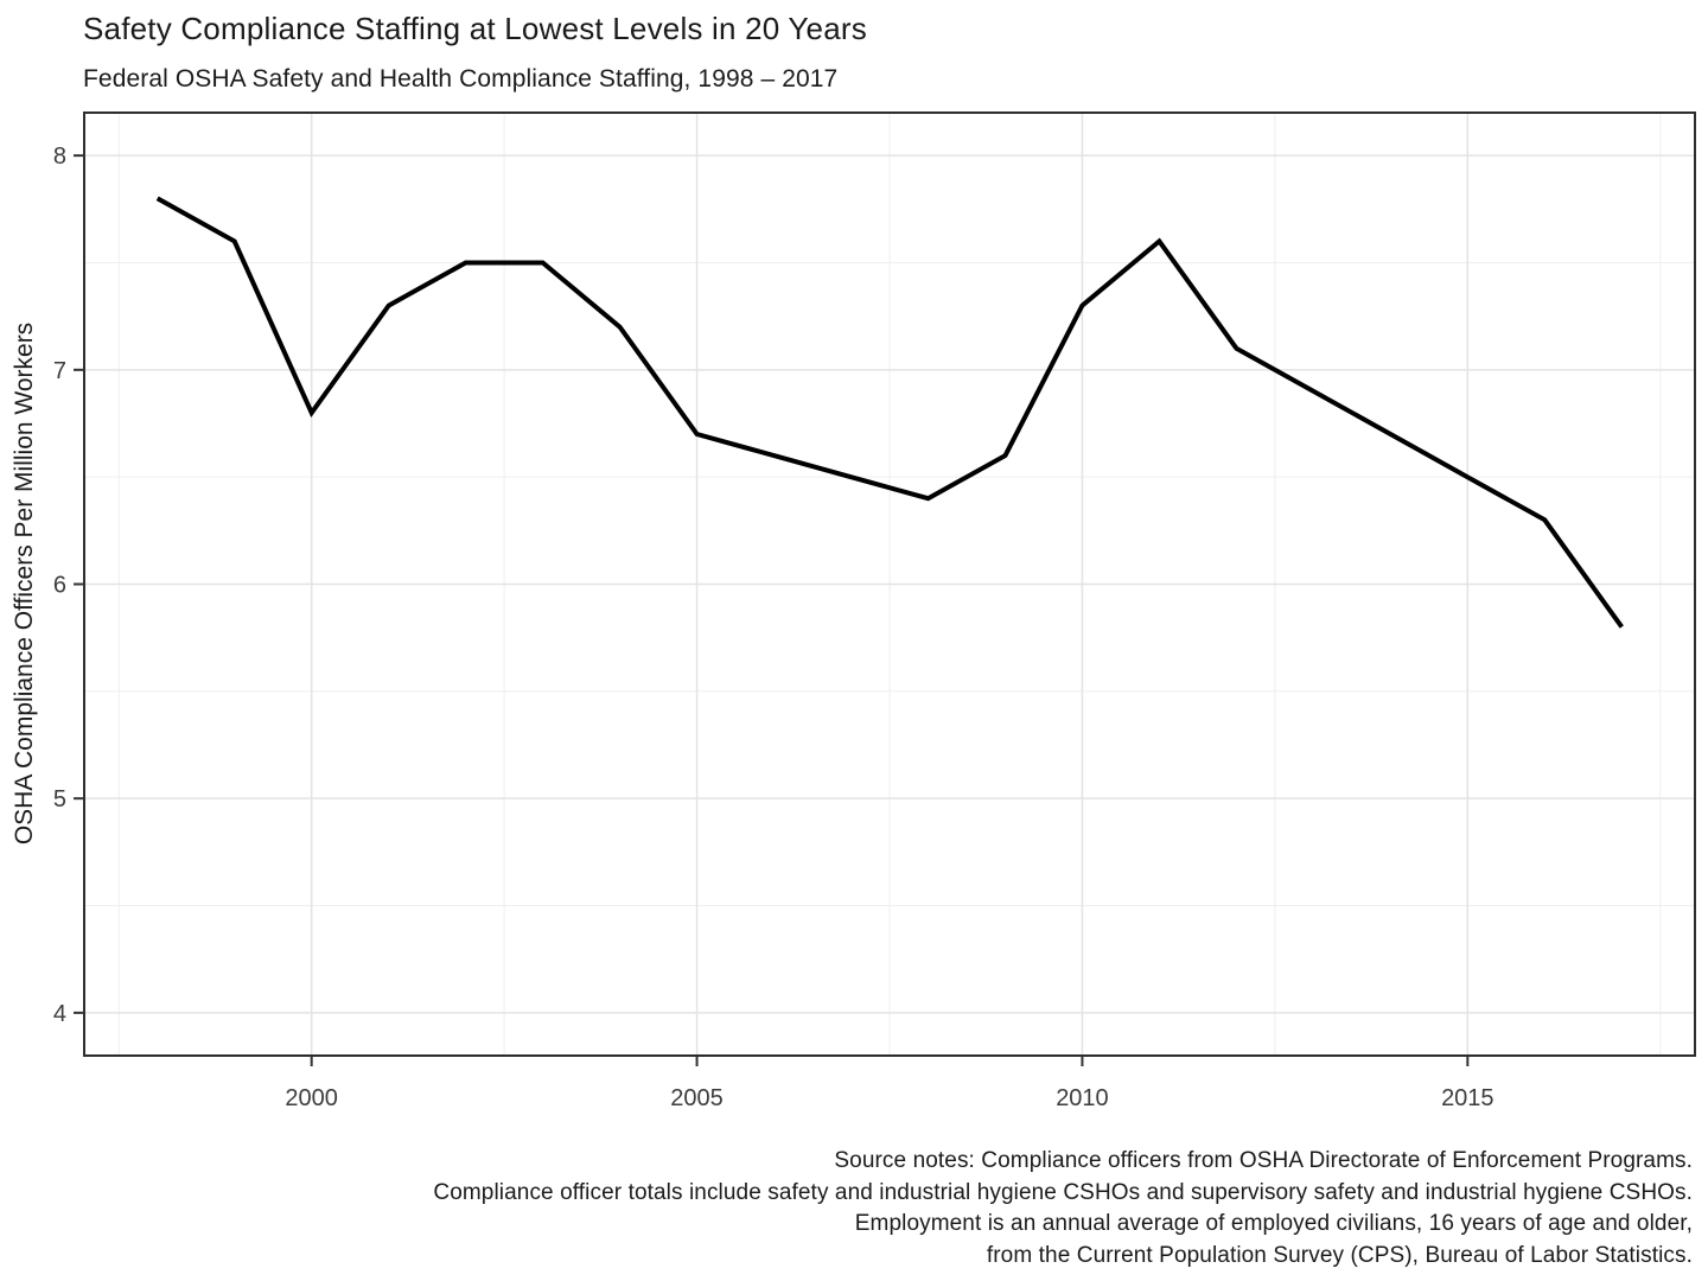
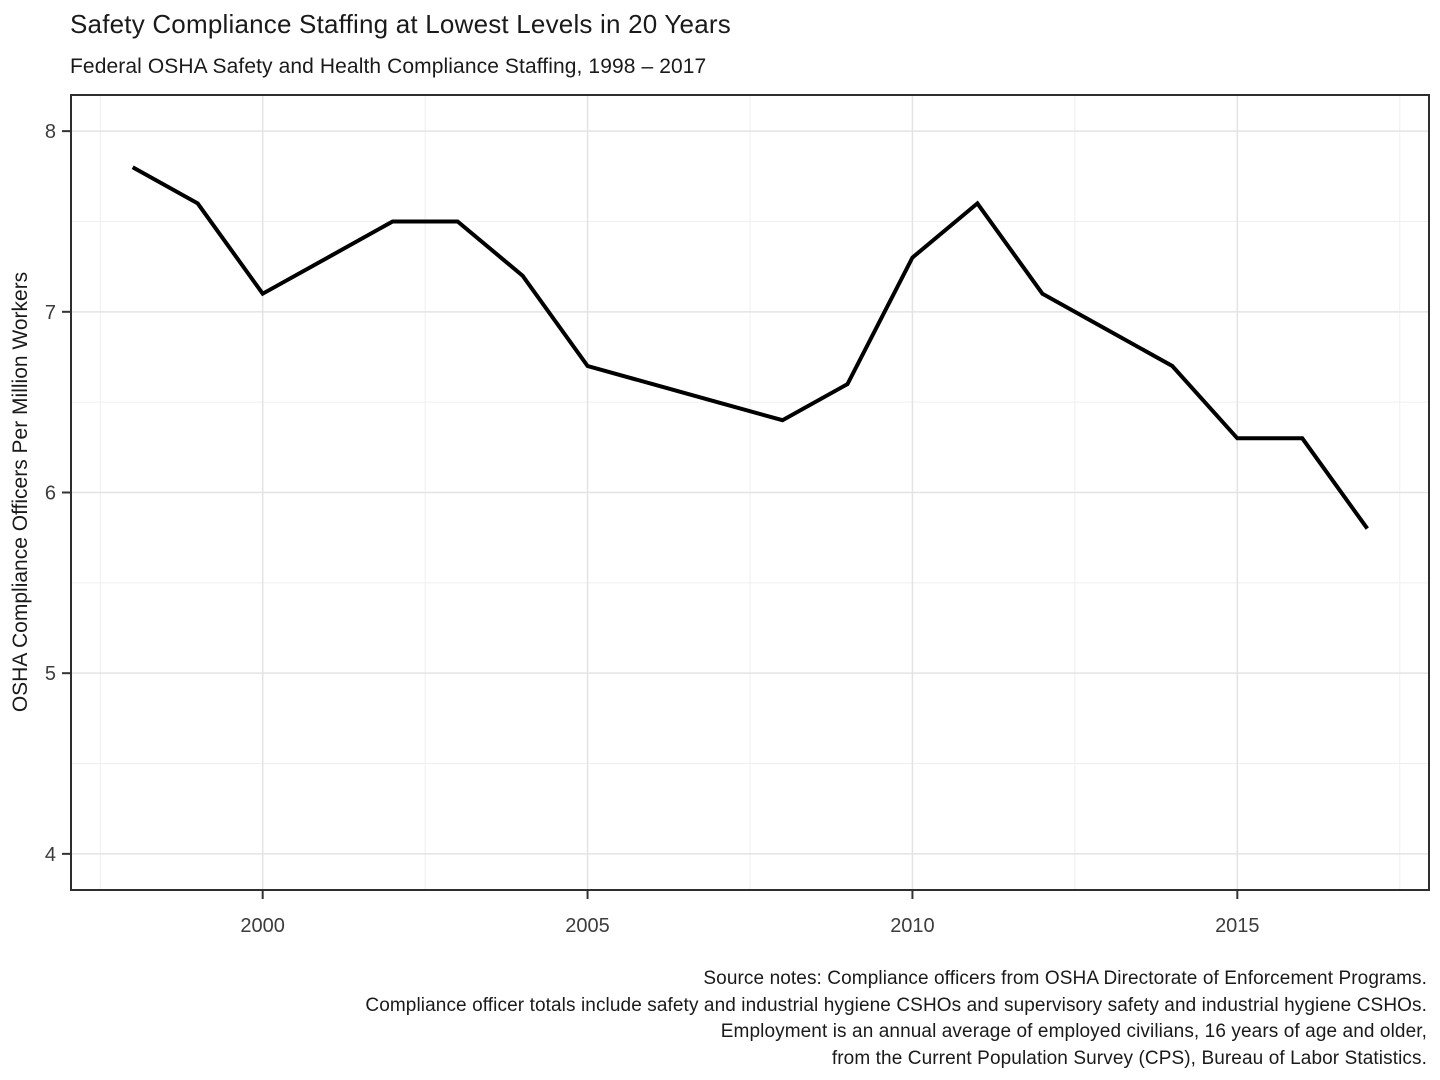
2000: 6.8 -> 7.1
2015: 6.5 -> 6.3
